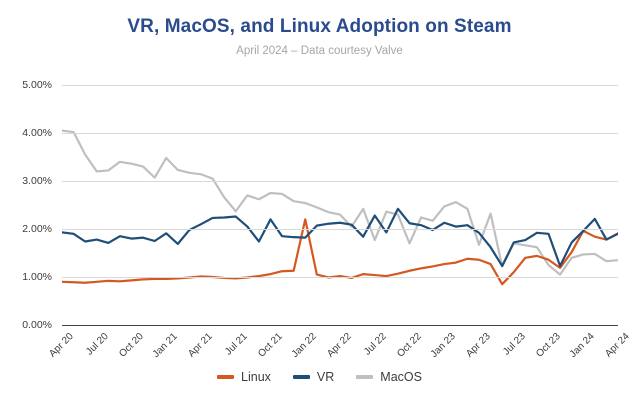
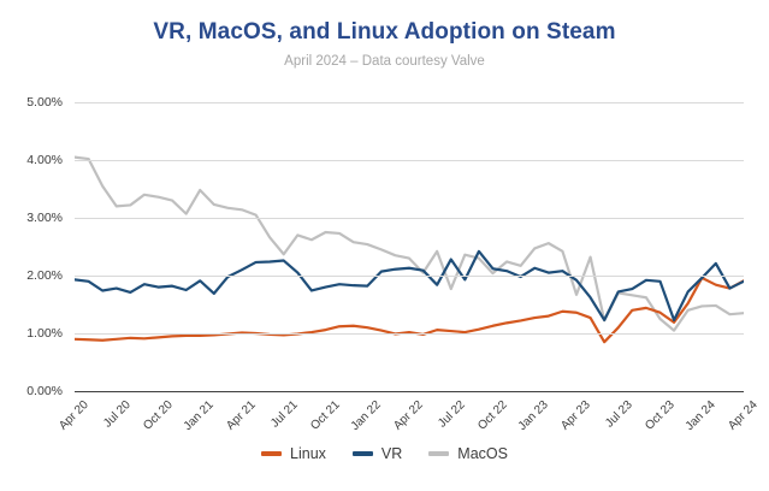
VR/Oct 21: 2.2% -> 1.8%
Linux/Jan 22: 2.2% -> 1.1%
MacOS/Oct 22: 1.7% -> 2.0%
